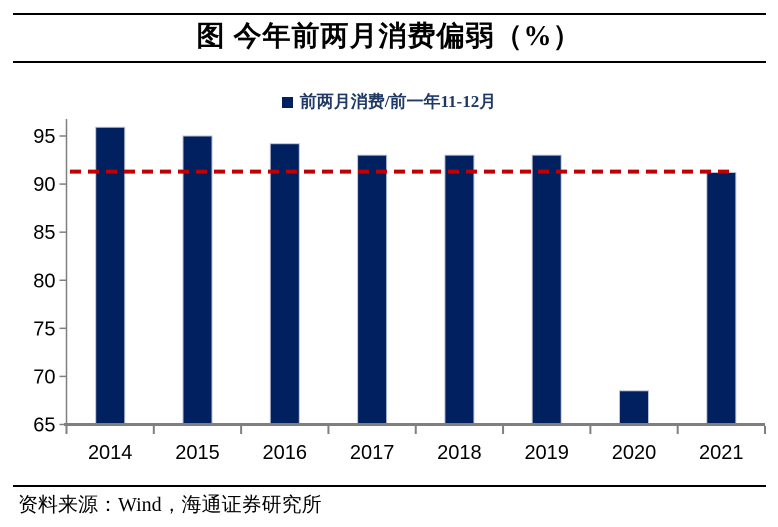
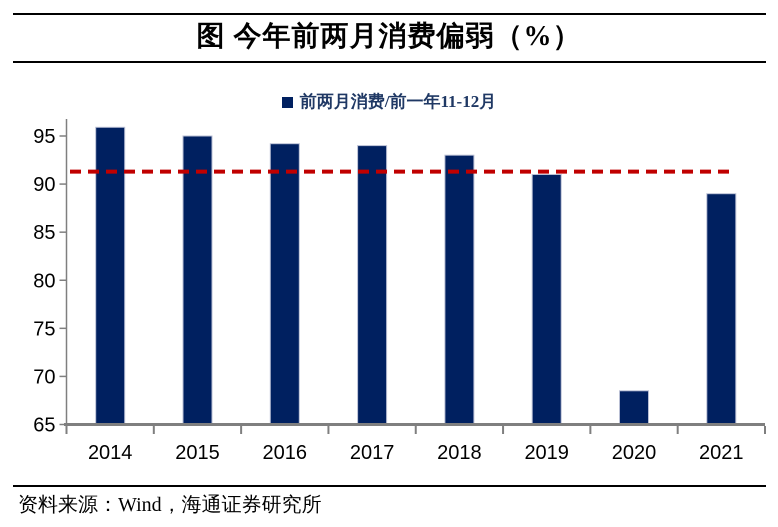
2017: 93 -> 94
2019: 93 -> 91
2021: 91 -> 89
